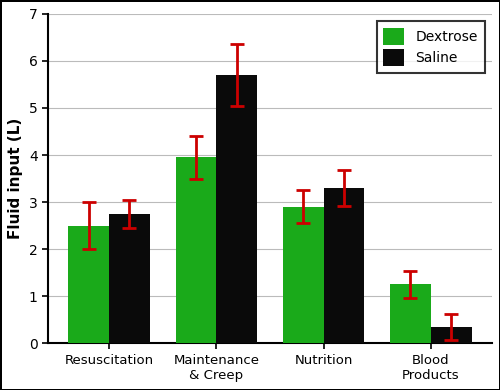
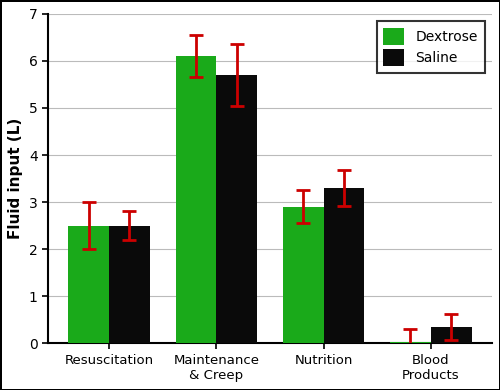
Saline/Resuscitation: 2.75 -> 2.50
Dextrose/Maintenance & Creep: 3.95 -> 6.10
Dextrose/Blood Products: 1.25 -> 0.02
